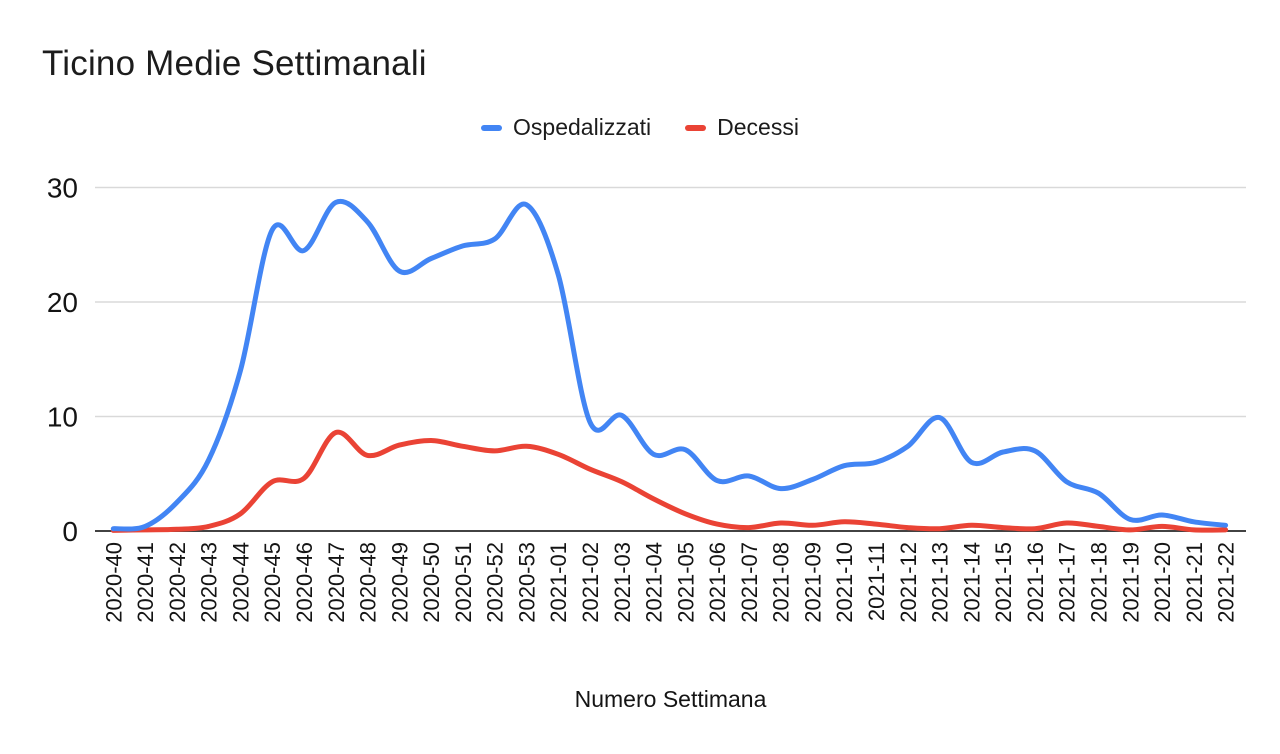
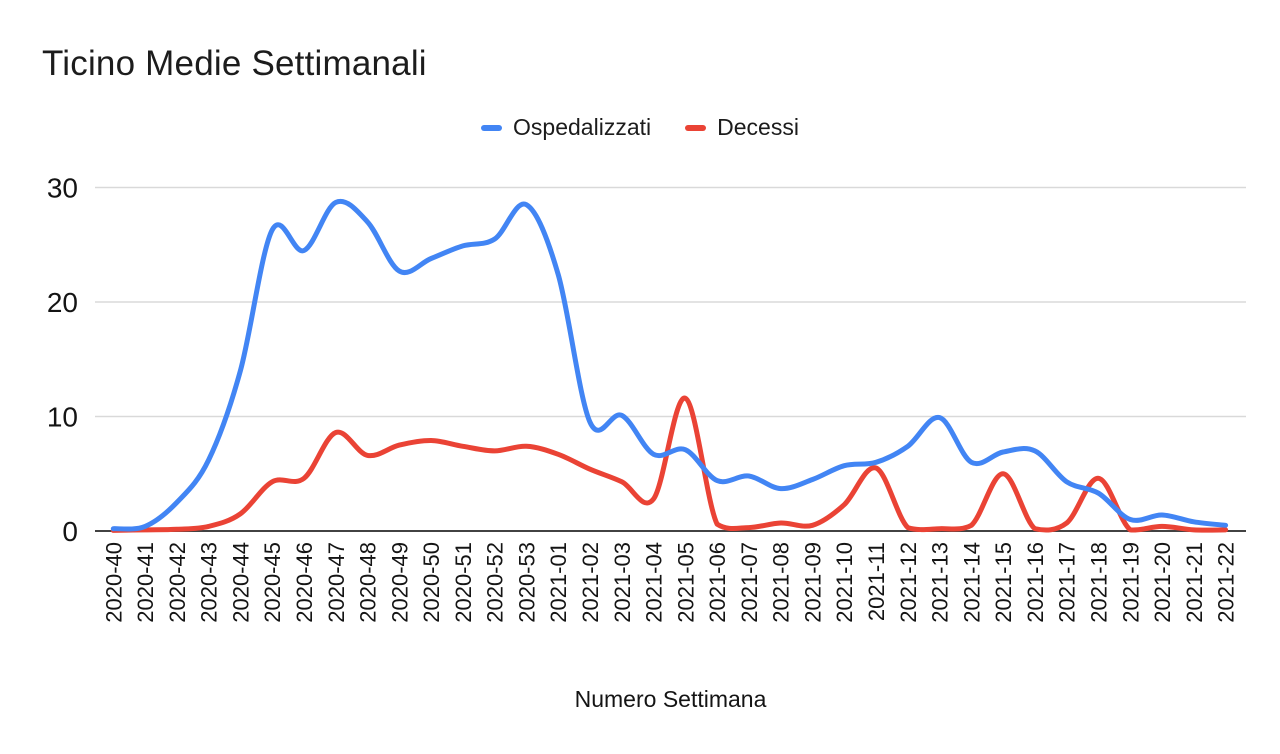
Decessi/2021-05: 1.5 -> 11.6
Decessi/2021-10: 0.8 -> 2.3
Decessi/2021-11: 0.6 -> 5.5
Decessi/2021-15: 0.3 -> 5.0
Decessi/2021-18: 0.4 -> 4.6
